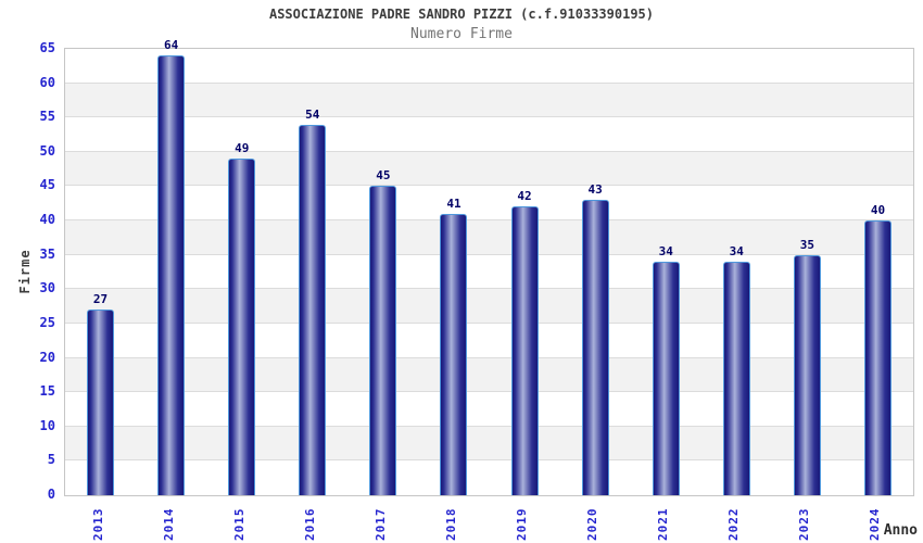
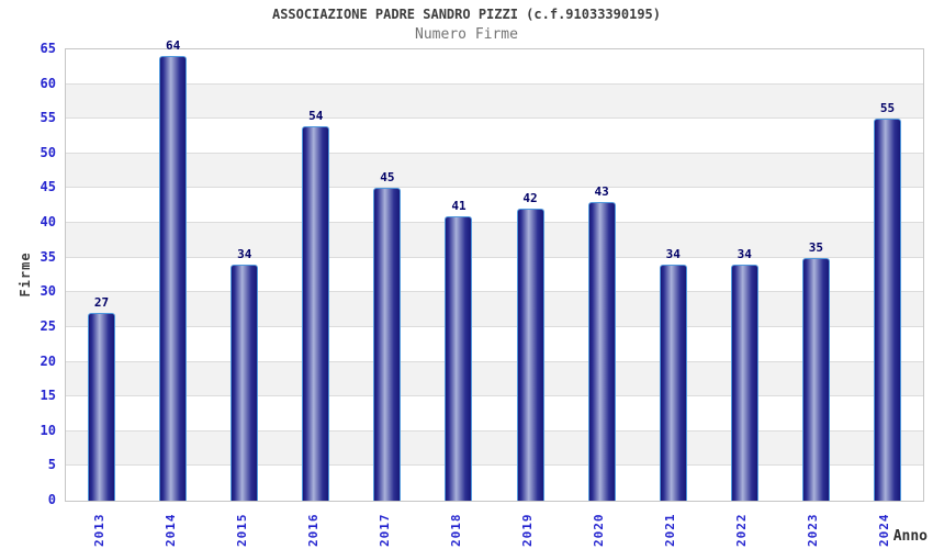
2015: 49 -> 34
2024: 40 -> 55
